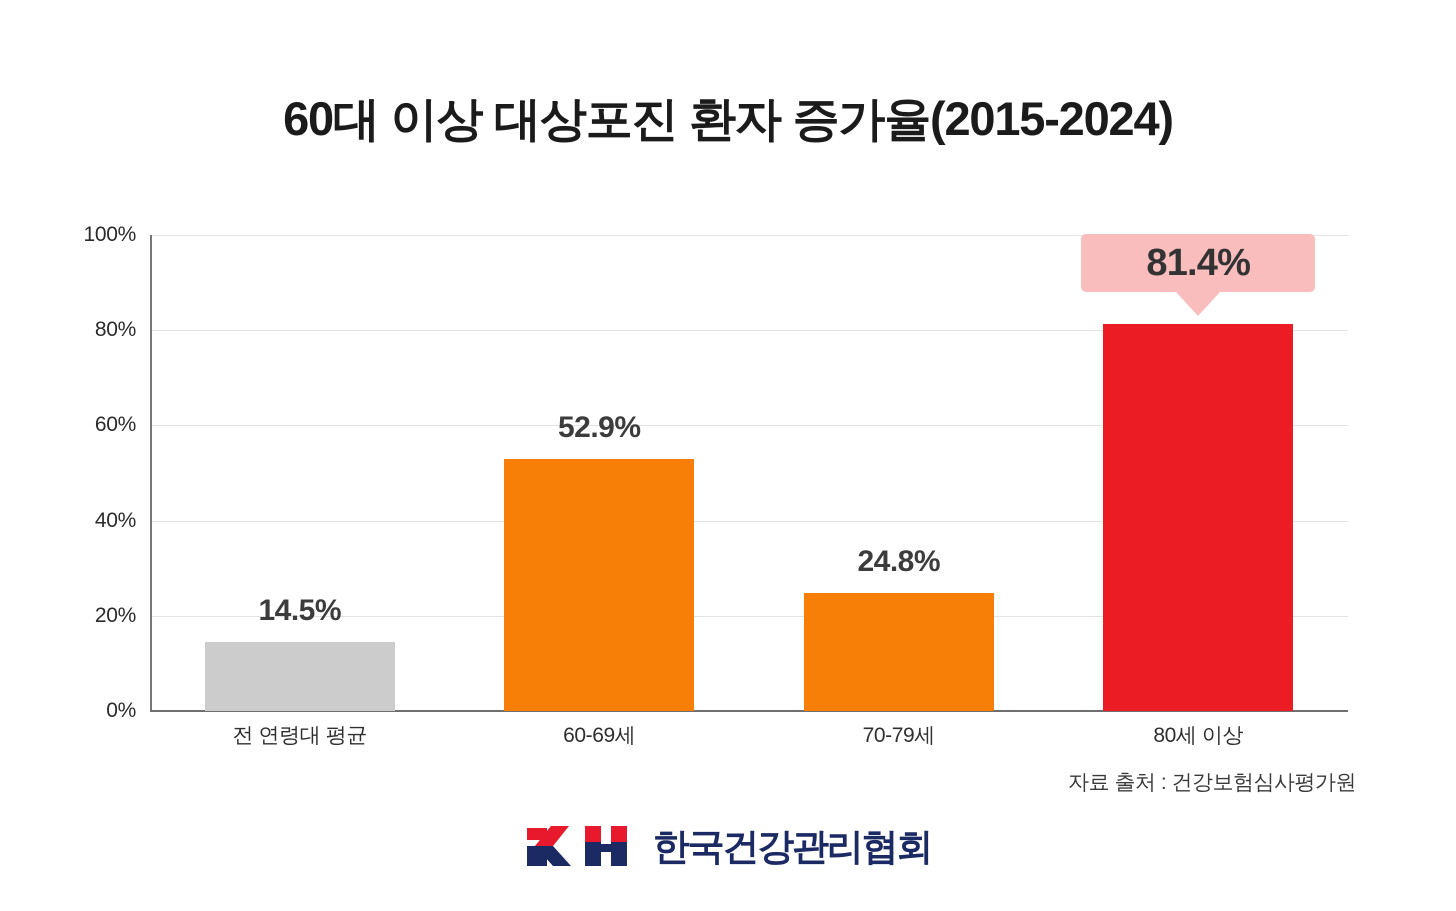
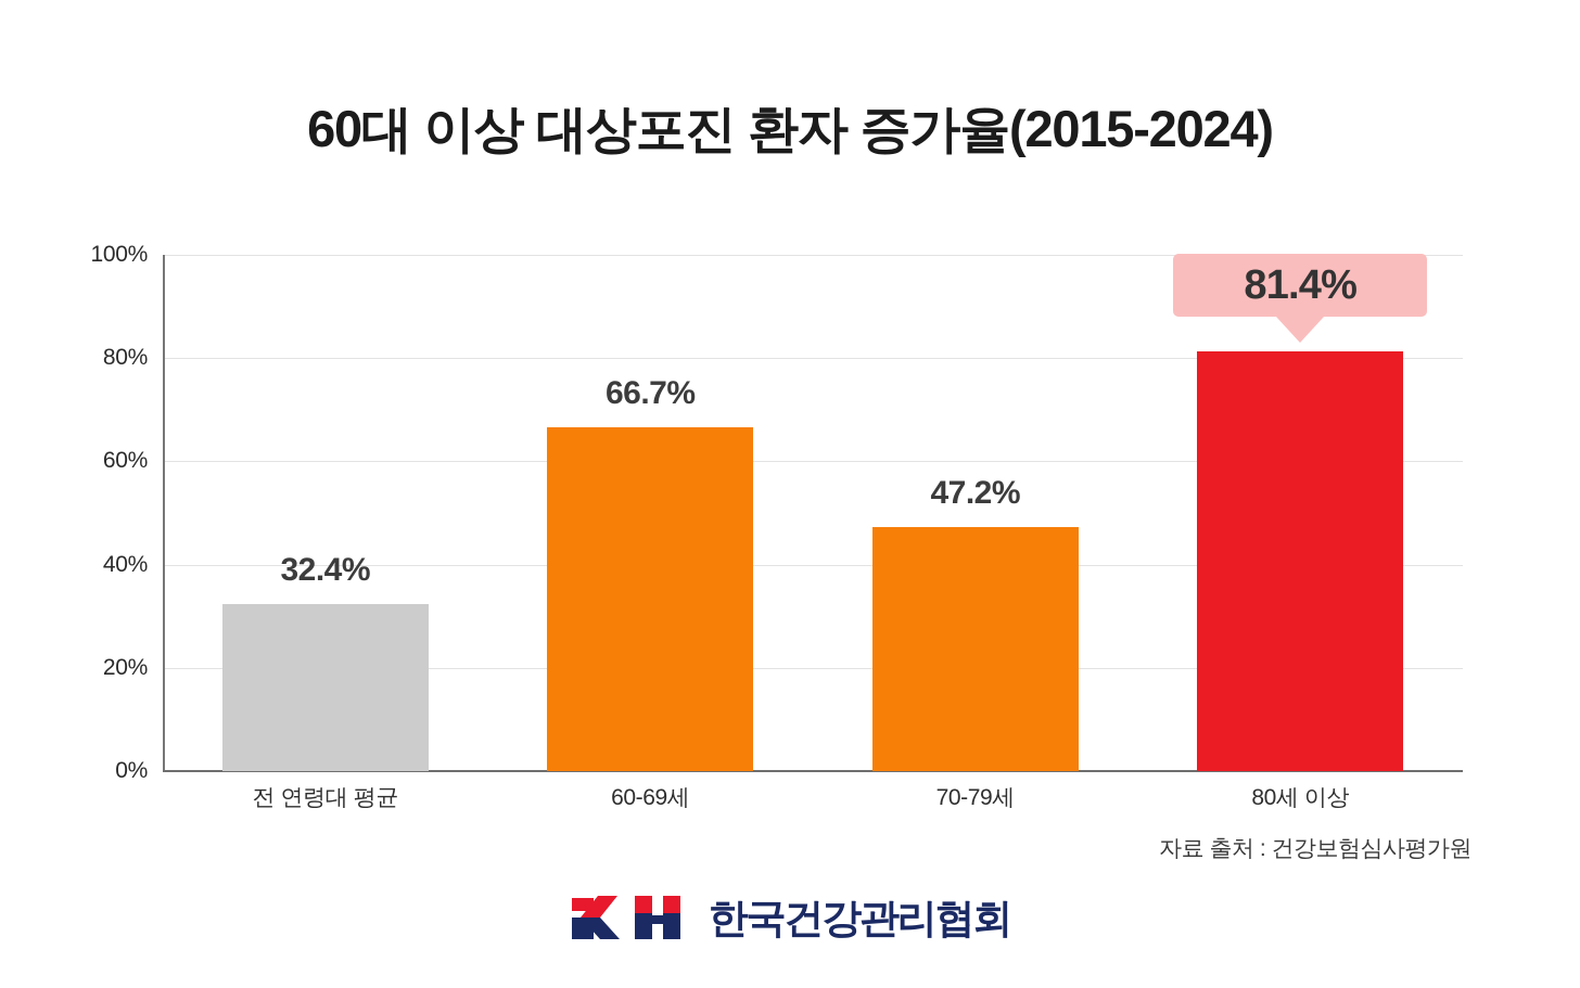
전 연령대 평균: 14.5% -> 32.4%
60-69세: 52.9% -> 66.7%
70-79세: 24.8% -> 47.2%
